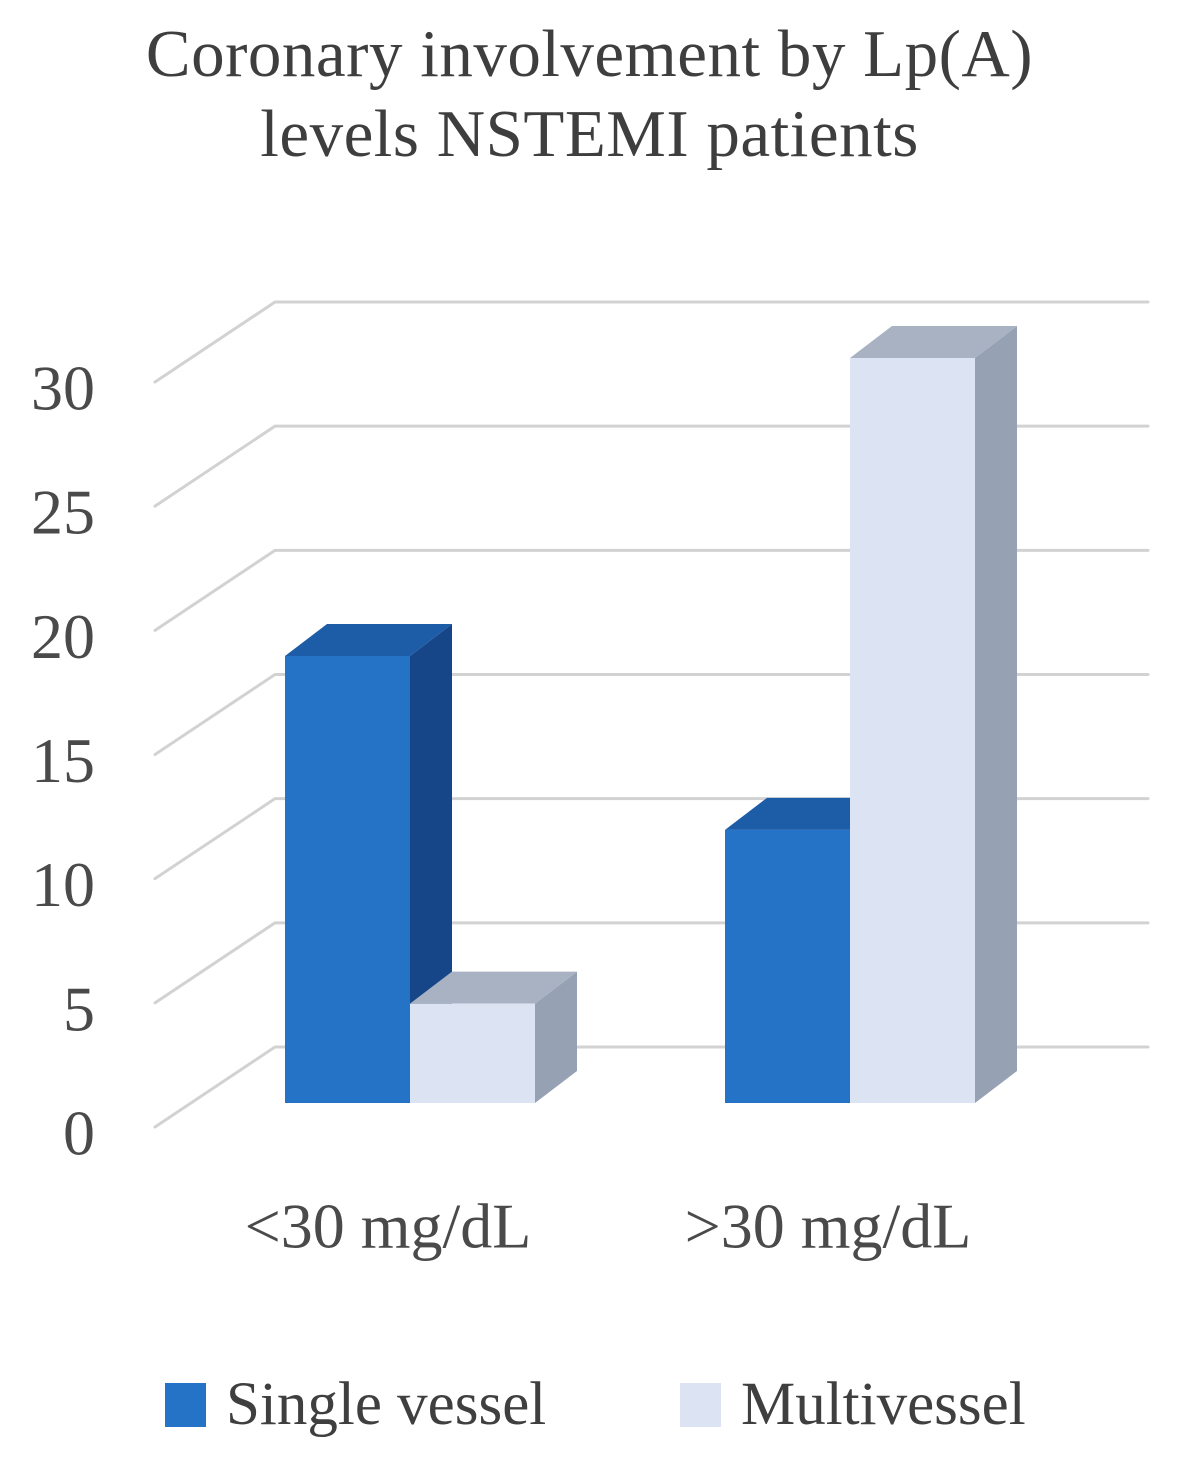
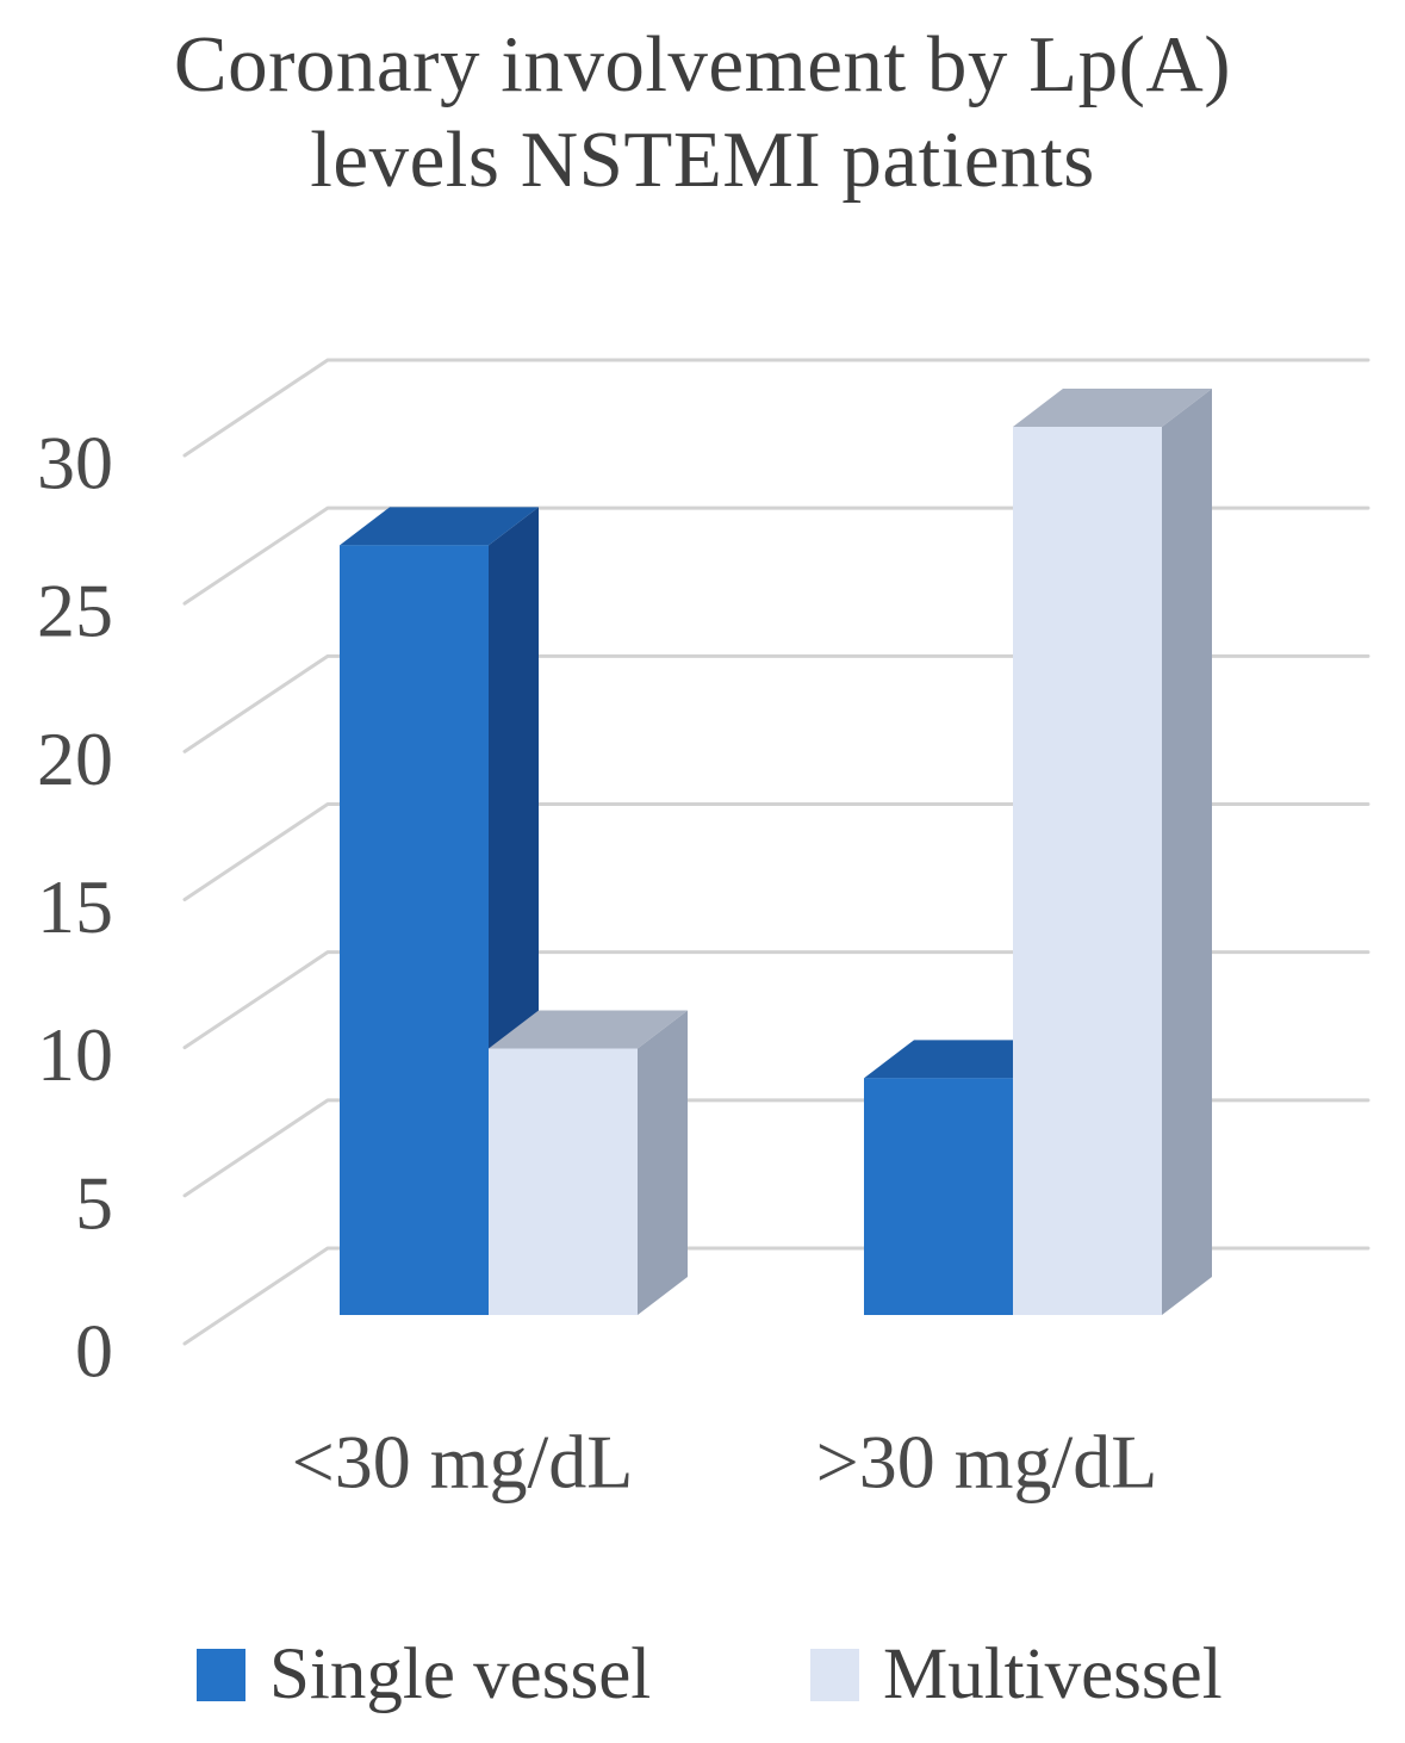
Single vessel/<30 mg/dL: 18 -> 26
Multivessel/<30 mg/dL: 4 -> 9
Single vessel/>30 mg/dL: 11 -> 8
